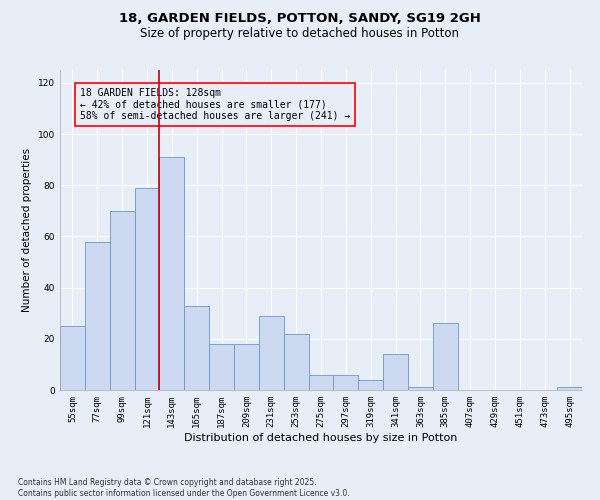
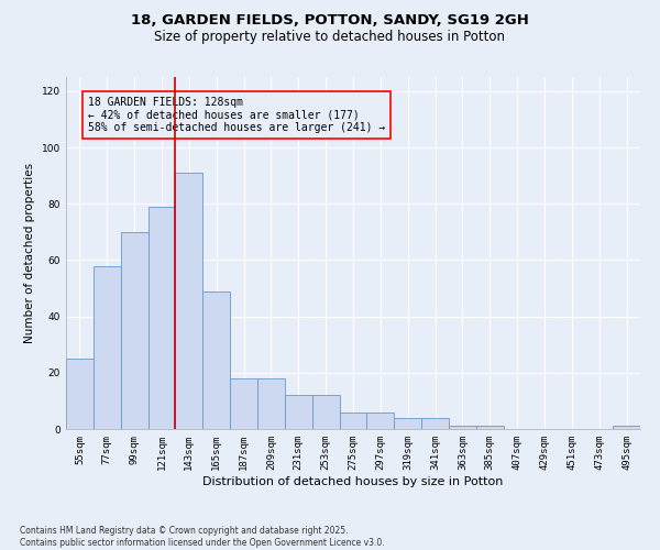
165sqm: 33 -> 49
231sqm: 29 -> 12
253sqm: 22 -> 12
341sqm: 14 -> 4
385sqm: 26 -> 1
